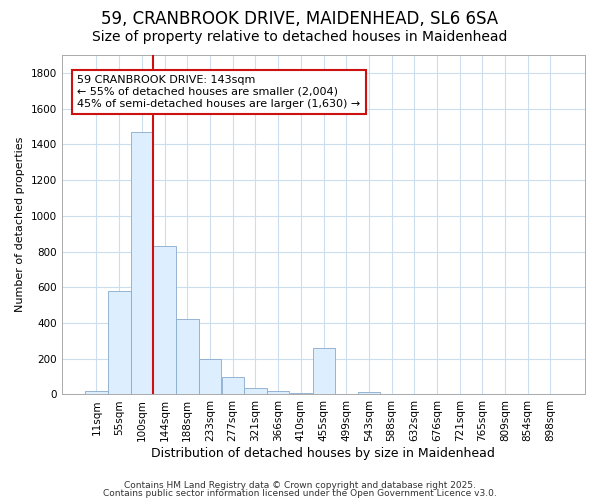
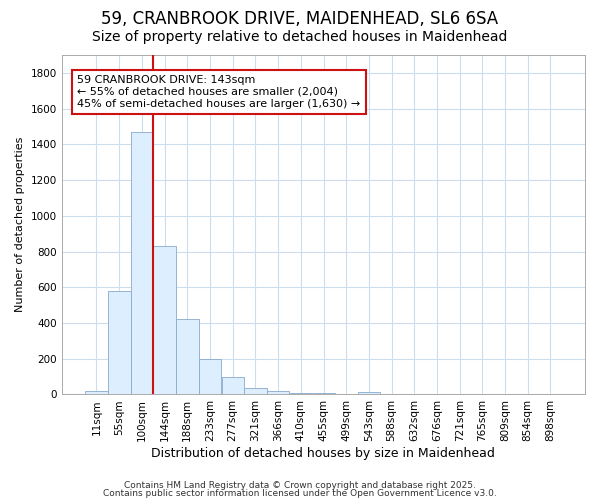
455sqm: 260 -> 10
